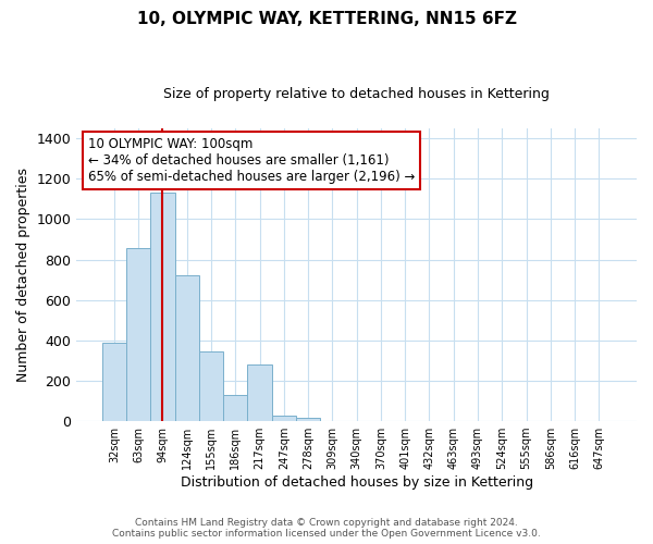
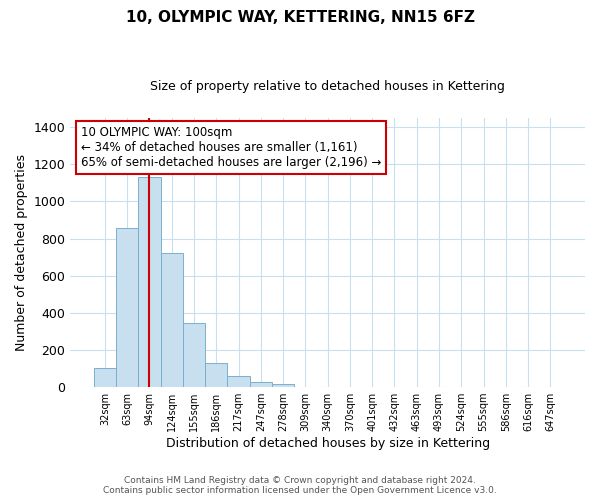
32sqm: 390 -> 100
217sqm: 280 -> 60
